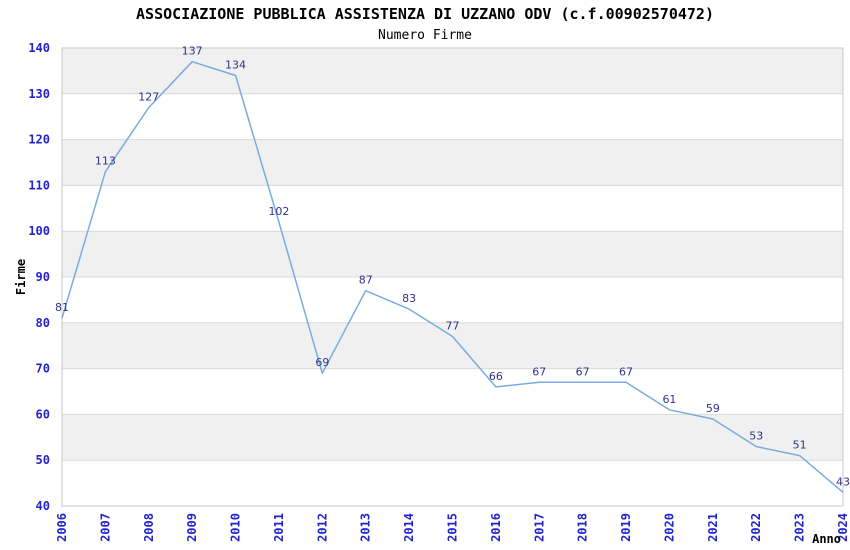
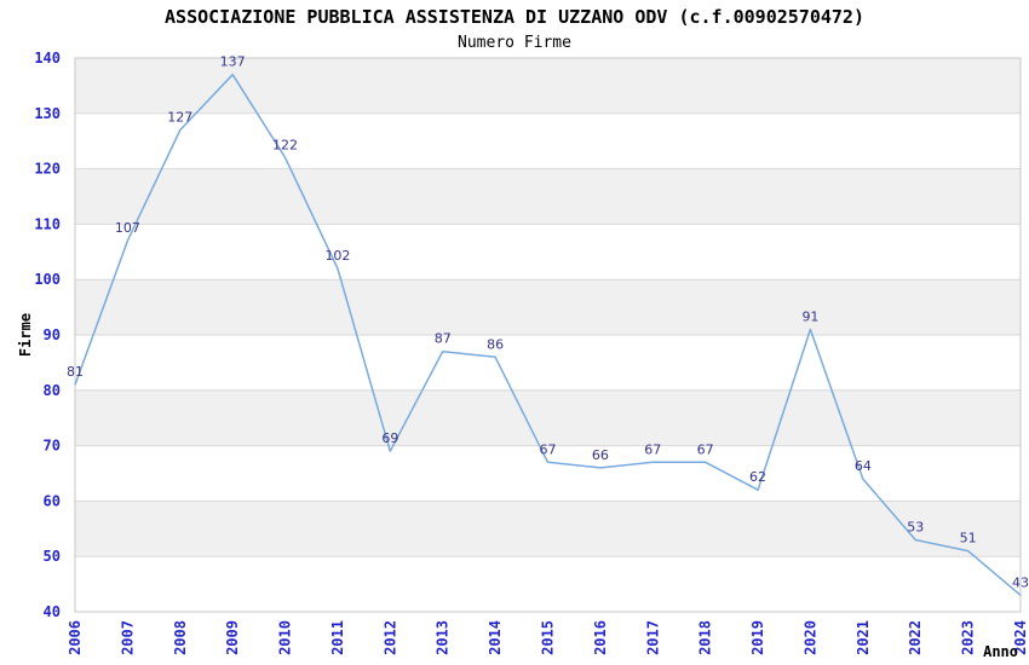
2007: 113 -> 107
2010: 134 -> 122
2014: 83 -> 86
2015: 77 -> 67
2019: 67 -> 62
2020: 61 -> 91
2021: 59 -> 64
